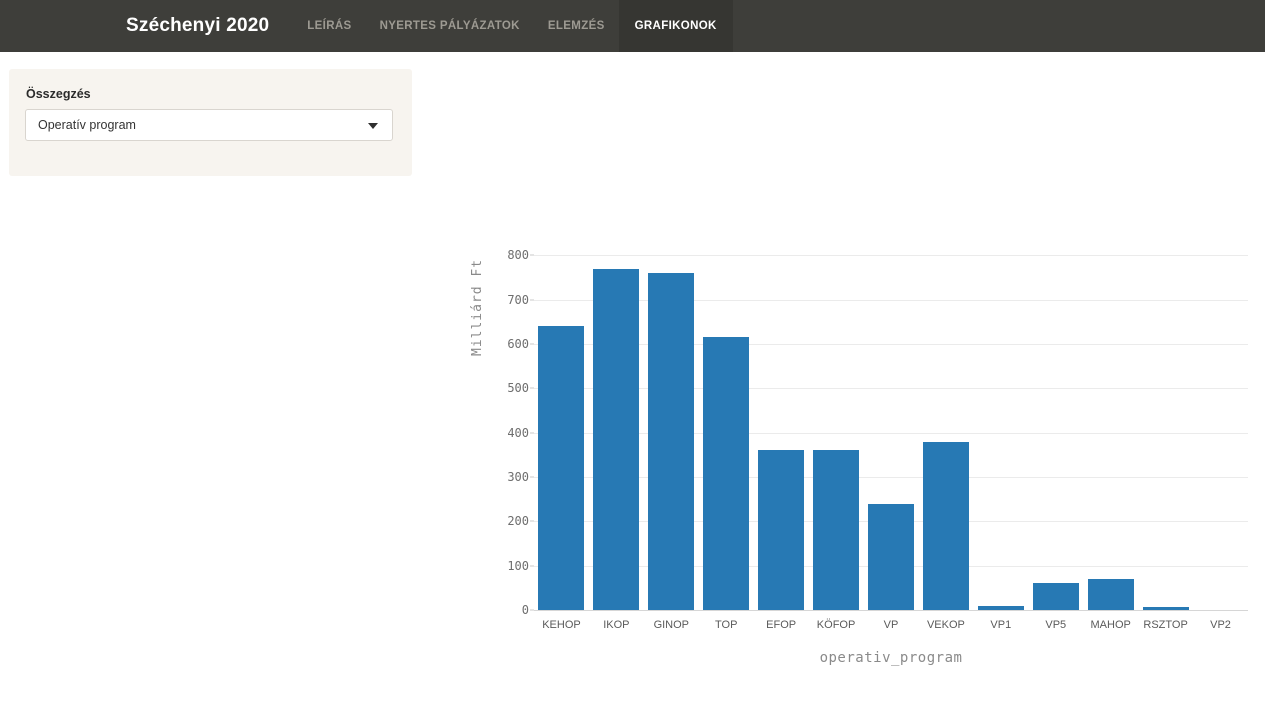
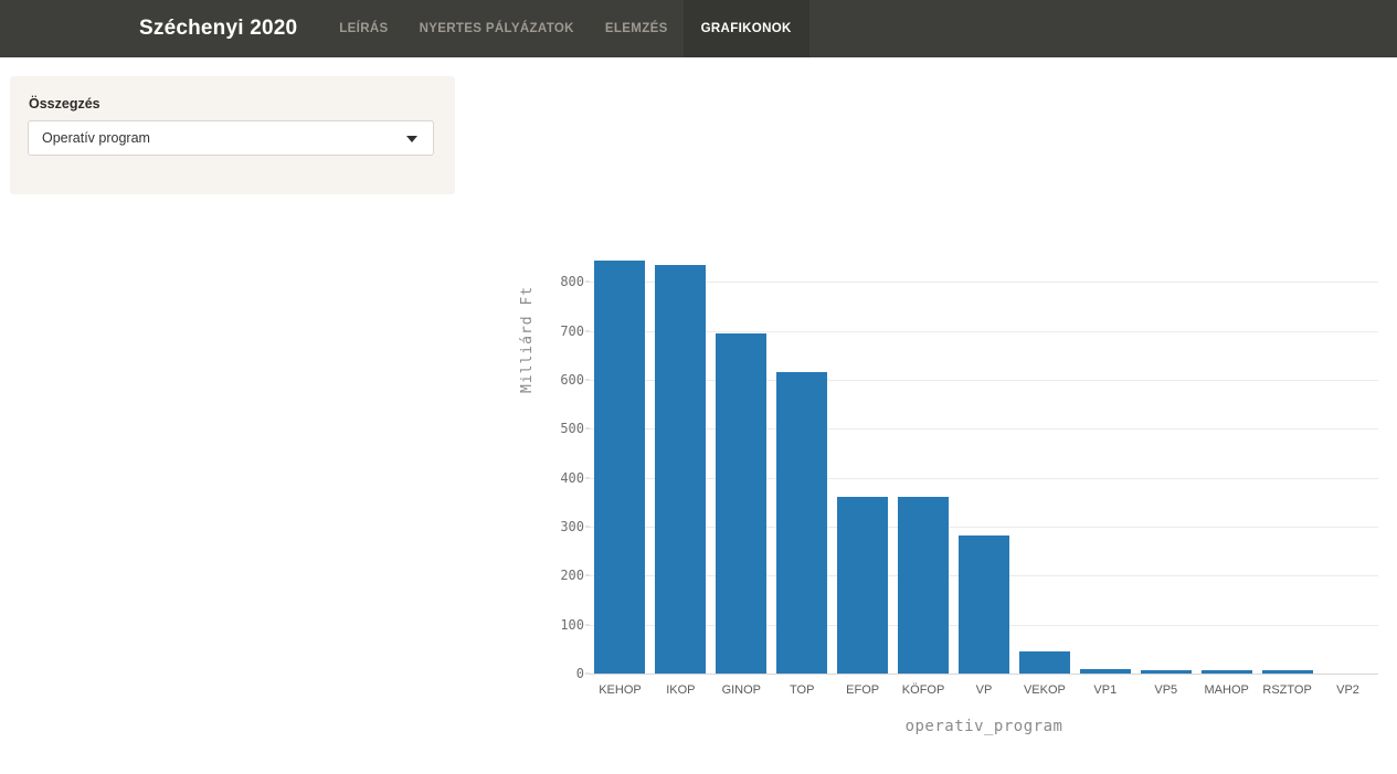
KEHOP: 640 -> 840
IKOP: 770 -> 840
GINOP: 760 -> 690
VP: 240 -> 280
VEKOP: 380 -> 40
VP5: 60 -> 10
MAHOP: 70 -> 10
